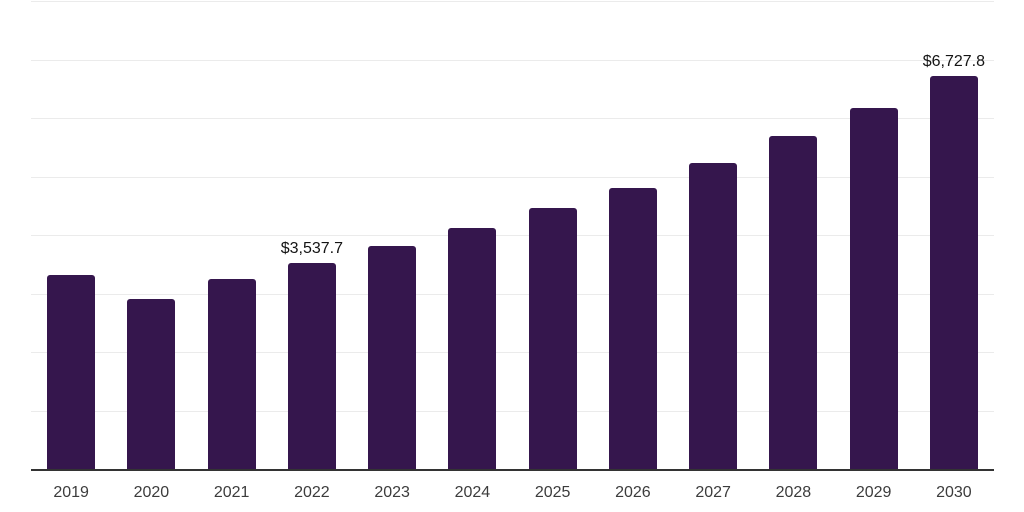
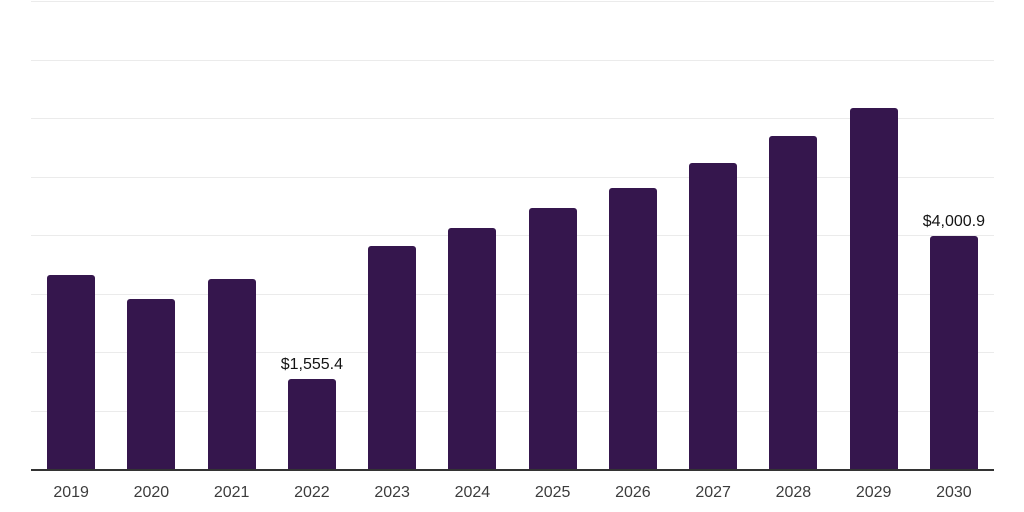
2022: $3,537.7 -> $1,555.4
2030: $6,727.8 -> $4,000.9
